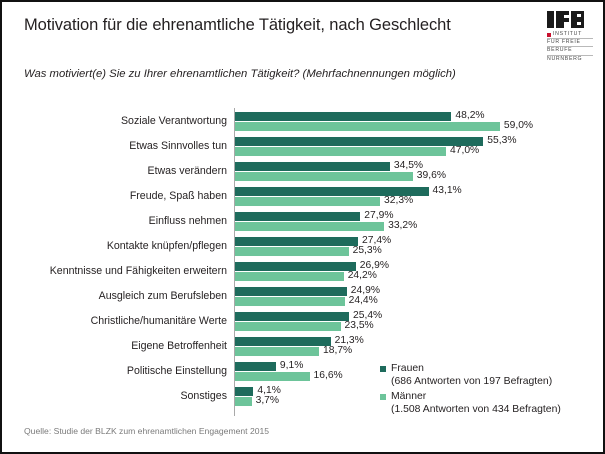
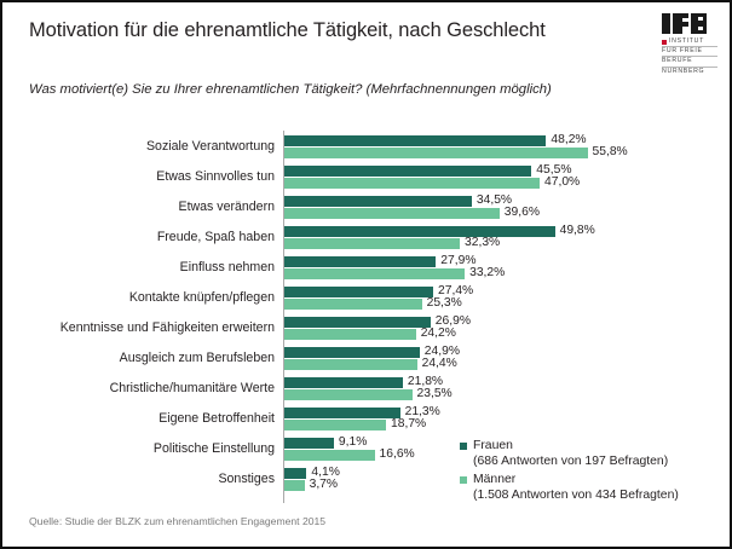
Männer/Soziale Verantwortung: 59,0% -> 55,8%
Frauen/Etwas Sinnvolles tun: 55,3% -> 45,5%
Frauen/Freude, Spaß haben: 43,1% -> 49,8%
Frauen/Christliche/humanitäre Werte: 25,4% -> 21,8%
